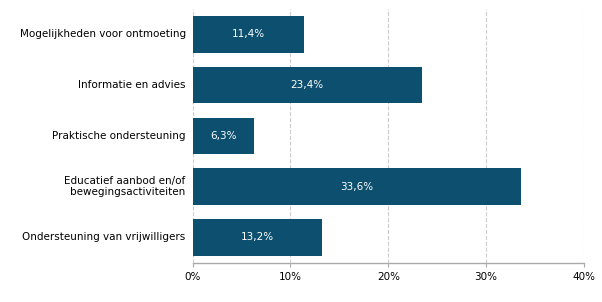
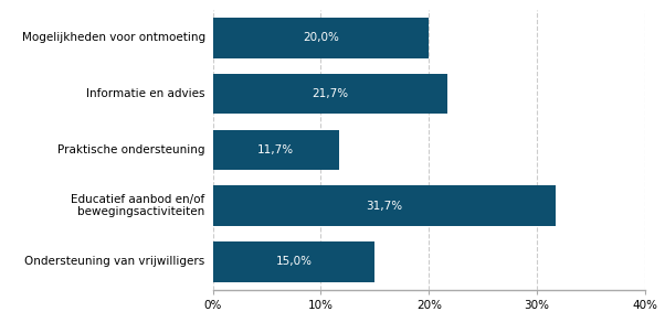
Mogelijkheden voor ontmoeting: 11,4% -> 20,0%
Informatie en advies: 23,4% -> 21,7%
Praktische ondersteuning: 6,3% -> 11,7%
Educatief aanbod en/of bewegingsactiviteiten: 33,6% -> 31,7%
Ondersteuning van vrijwilligers: 13,2% -> 15,0%
